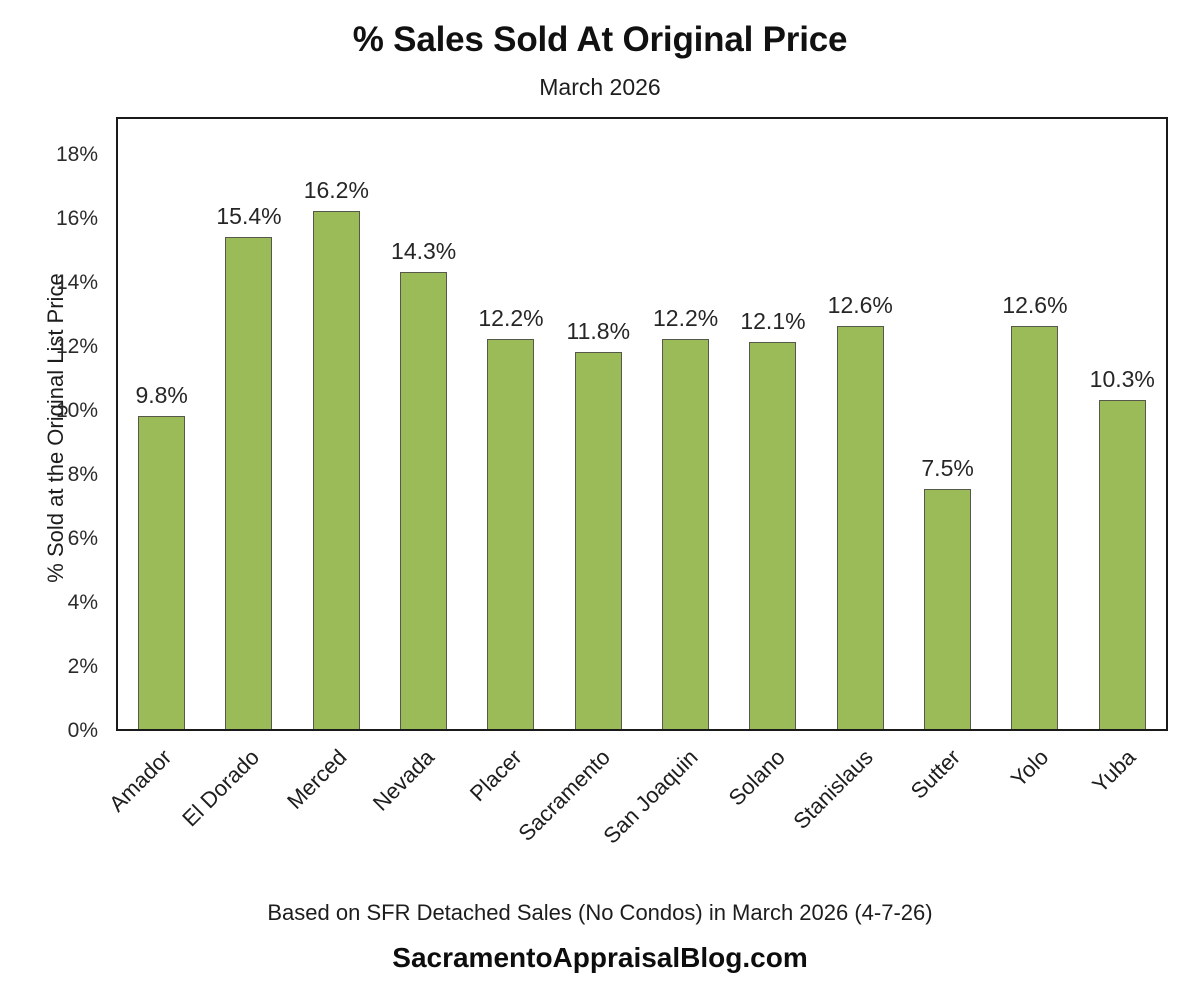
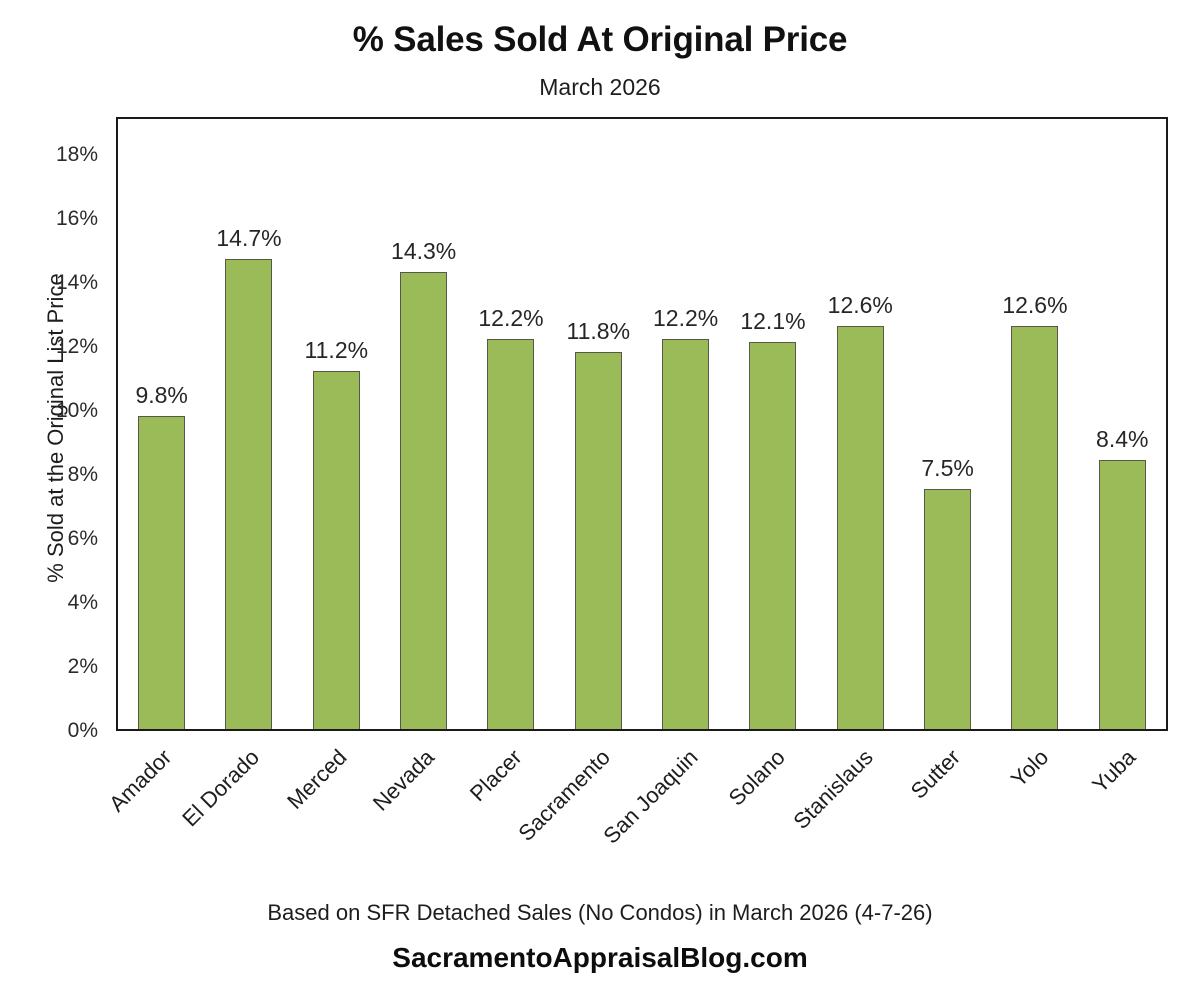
El Dorado: 15.4% -> 14.7%
Merced: 16.2% -> 11.2%
Yuba: 10.3% -> 8.4%
